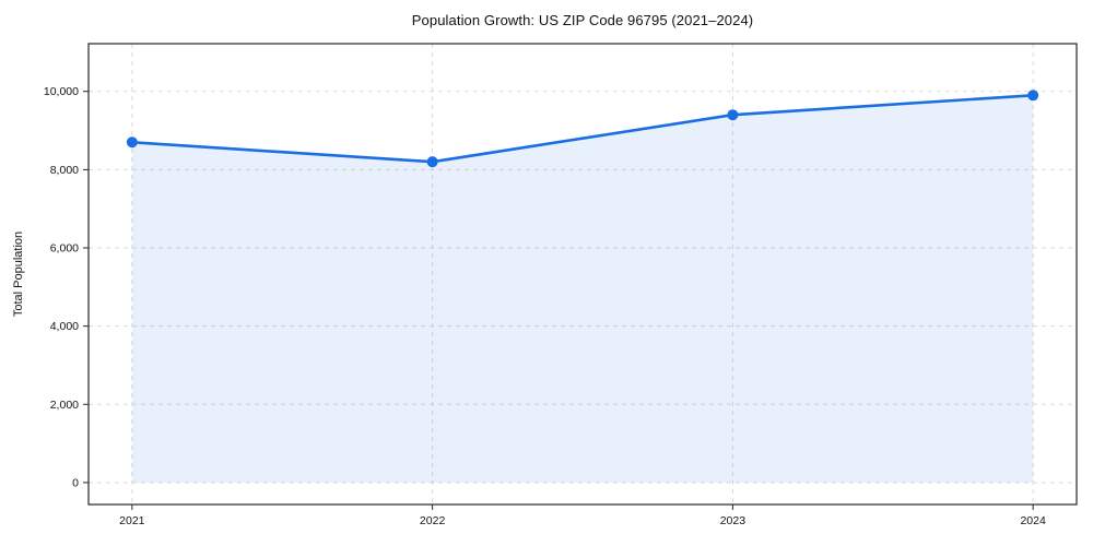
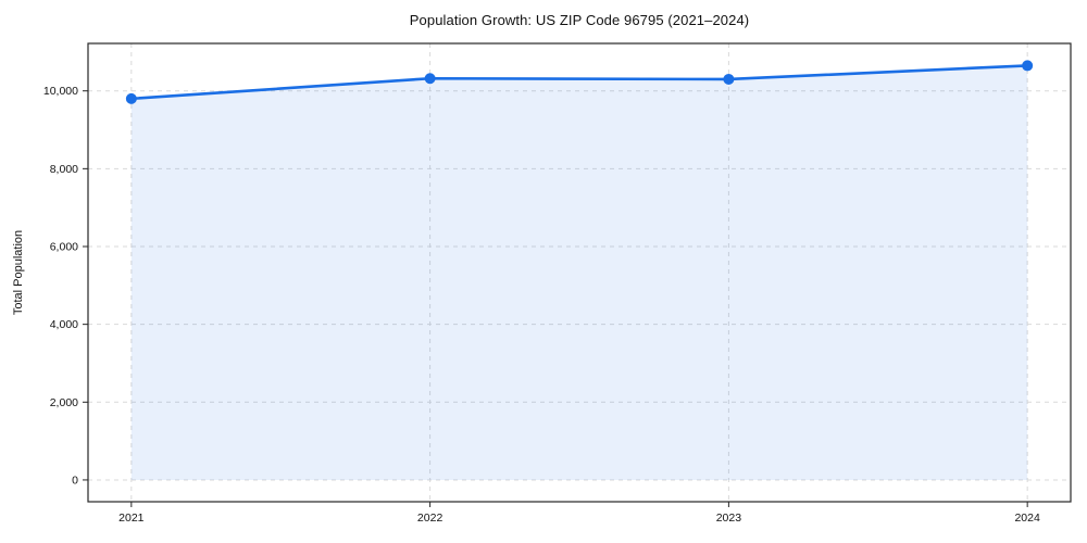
2021: 8700 -> 9800
2022: 8200 -> 10300
2023: 9400 -> 10300
2024: 9900 -> 10600
